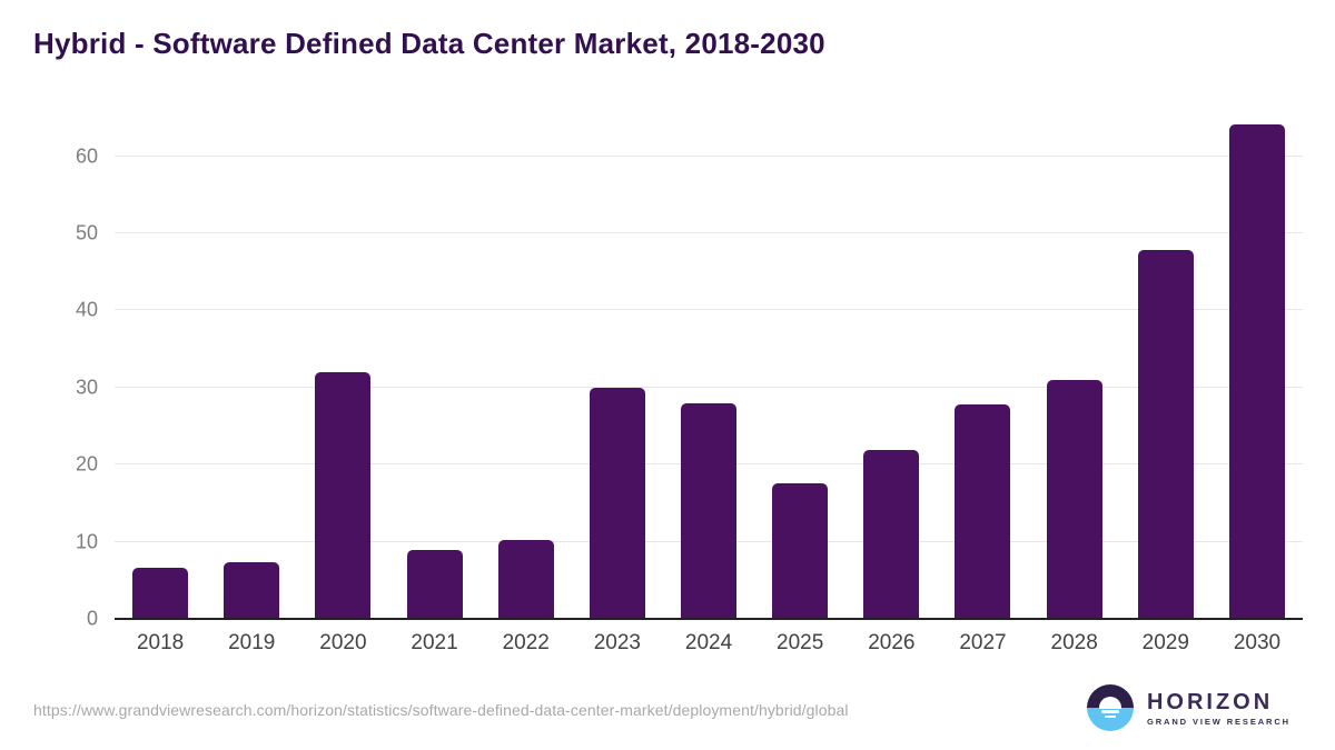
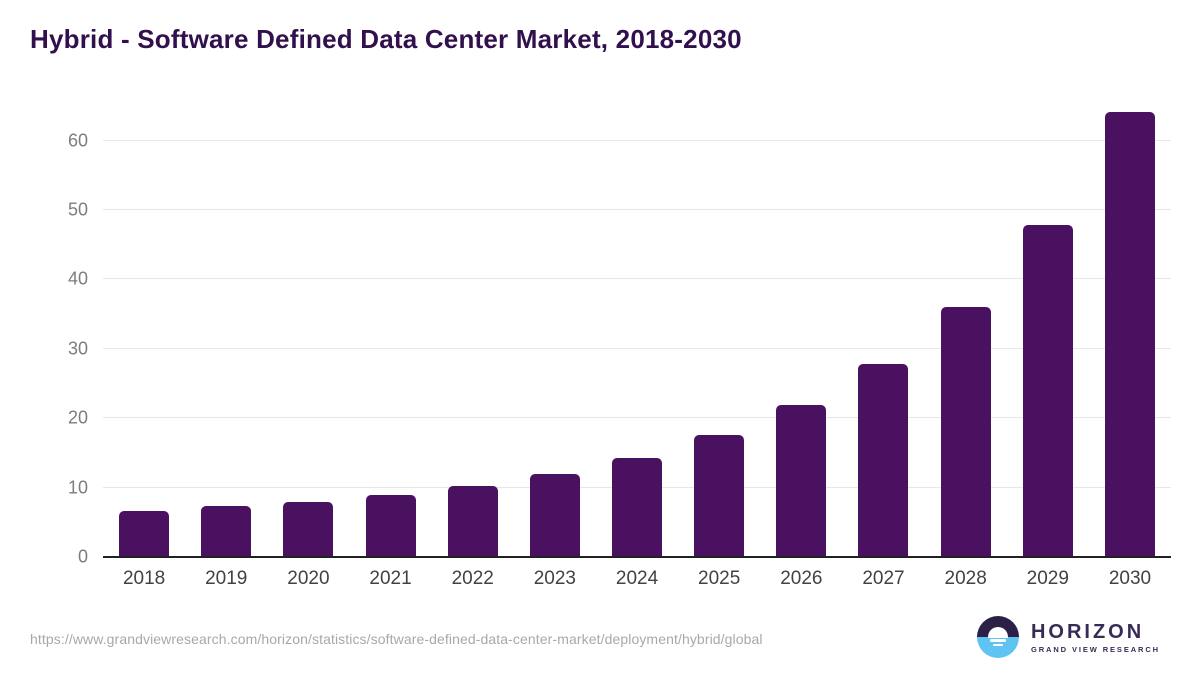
2020: 32 -> 8
2023: 30 -> 12
2024: 28 -> 14
2028: 31 -> 36
